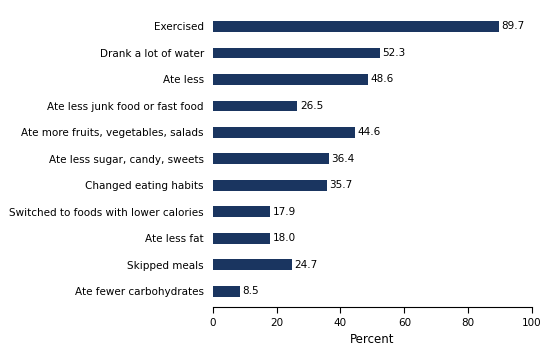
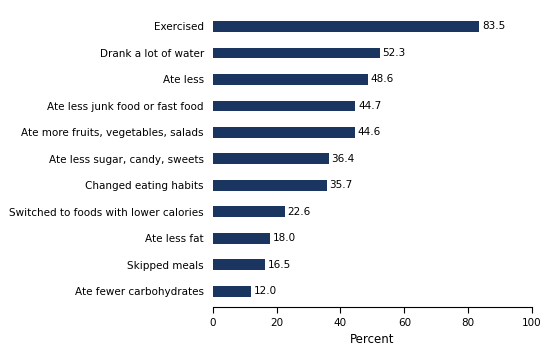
Exercised: 89.7 -> 83.5
Ate less junk food or fast food: 26.5 -> 44.7
Switched to foods with lower calories: 17.9 -> 22.6
Skipped meals: 24.7 -> 16.5
Ate fewer carbohydrates: 8.5 -> 12.0
